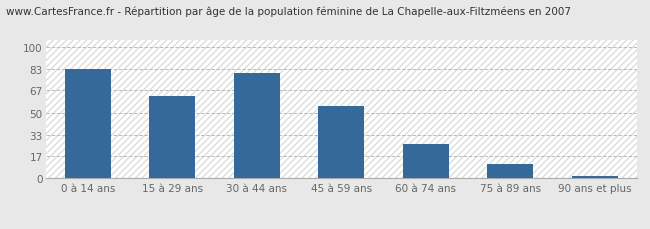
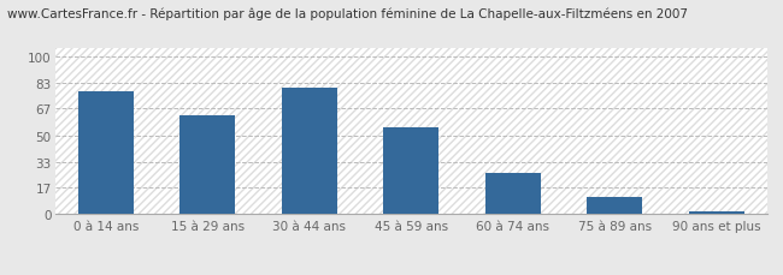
0 à 14 ans: 83 -> 78
